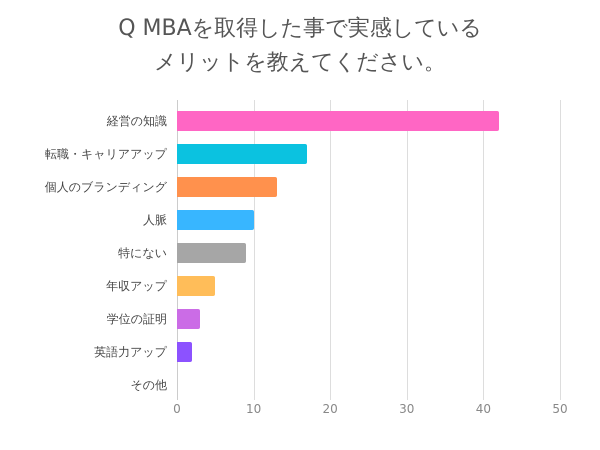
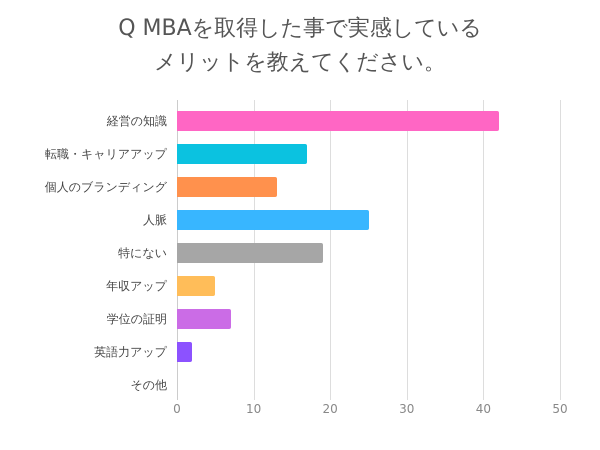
人脈: 10 -> 25
特にない: 9 -> 19
学位の証明: 3 -> 7
